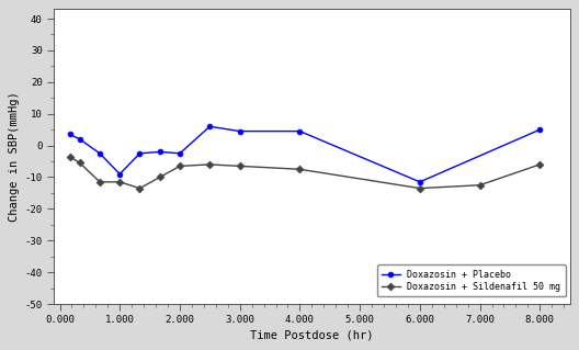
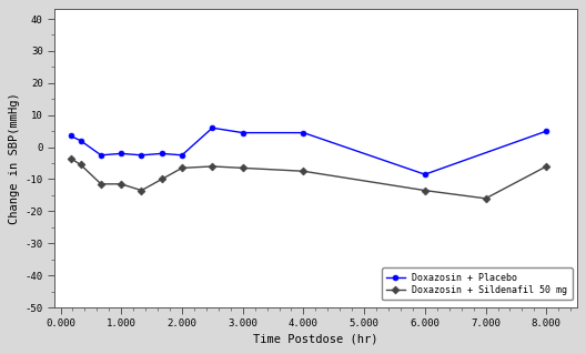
Doxazosin + Placebo/1.000: -9.0 -> -2.0
Doxazosin + Placebo/6.000: -11.5 -> -8.5
Doxazosin + Sildenafil 50 mg/7.000: -12.5 -> -16.0
